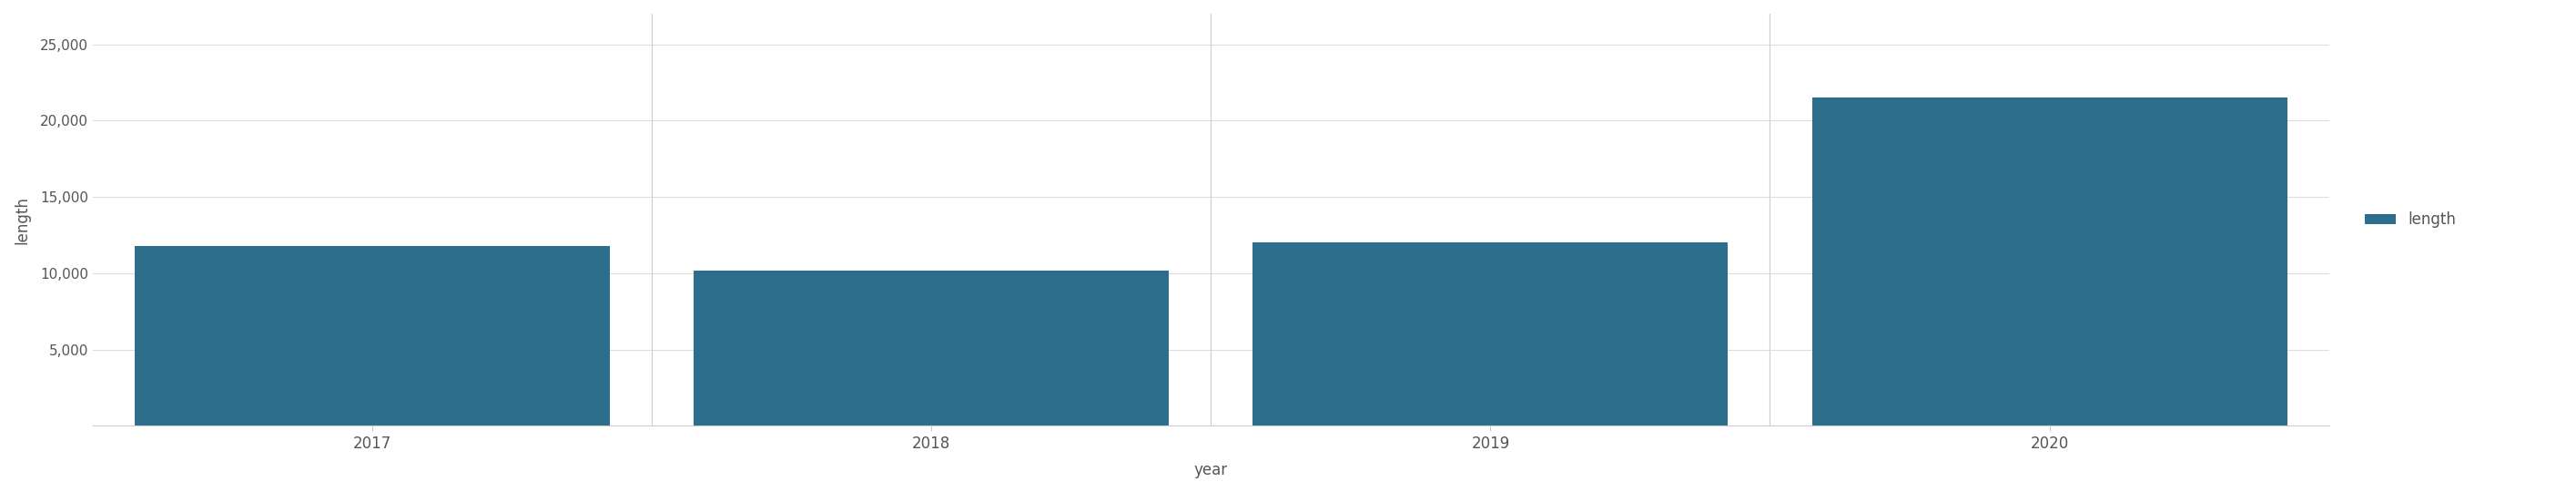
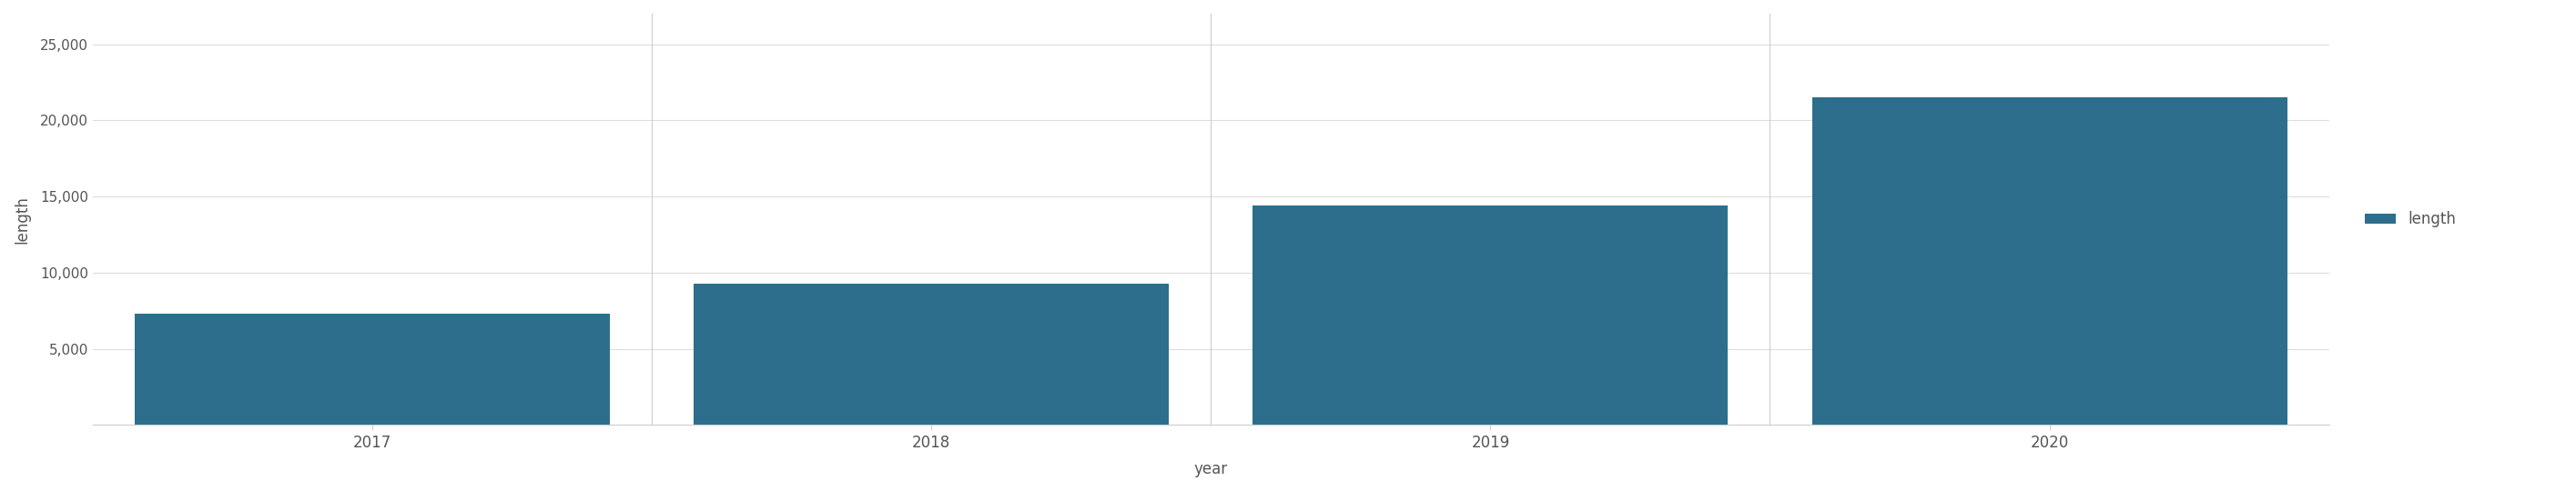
2017: 11,800 -> 7,300
2018: 10,200 -> 9,300
2019: 12,000 -> 14,400
